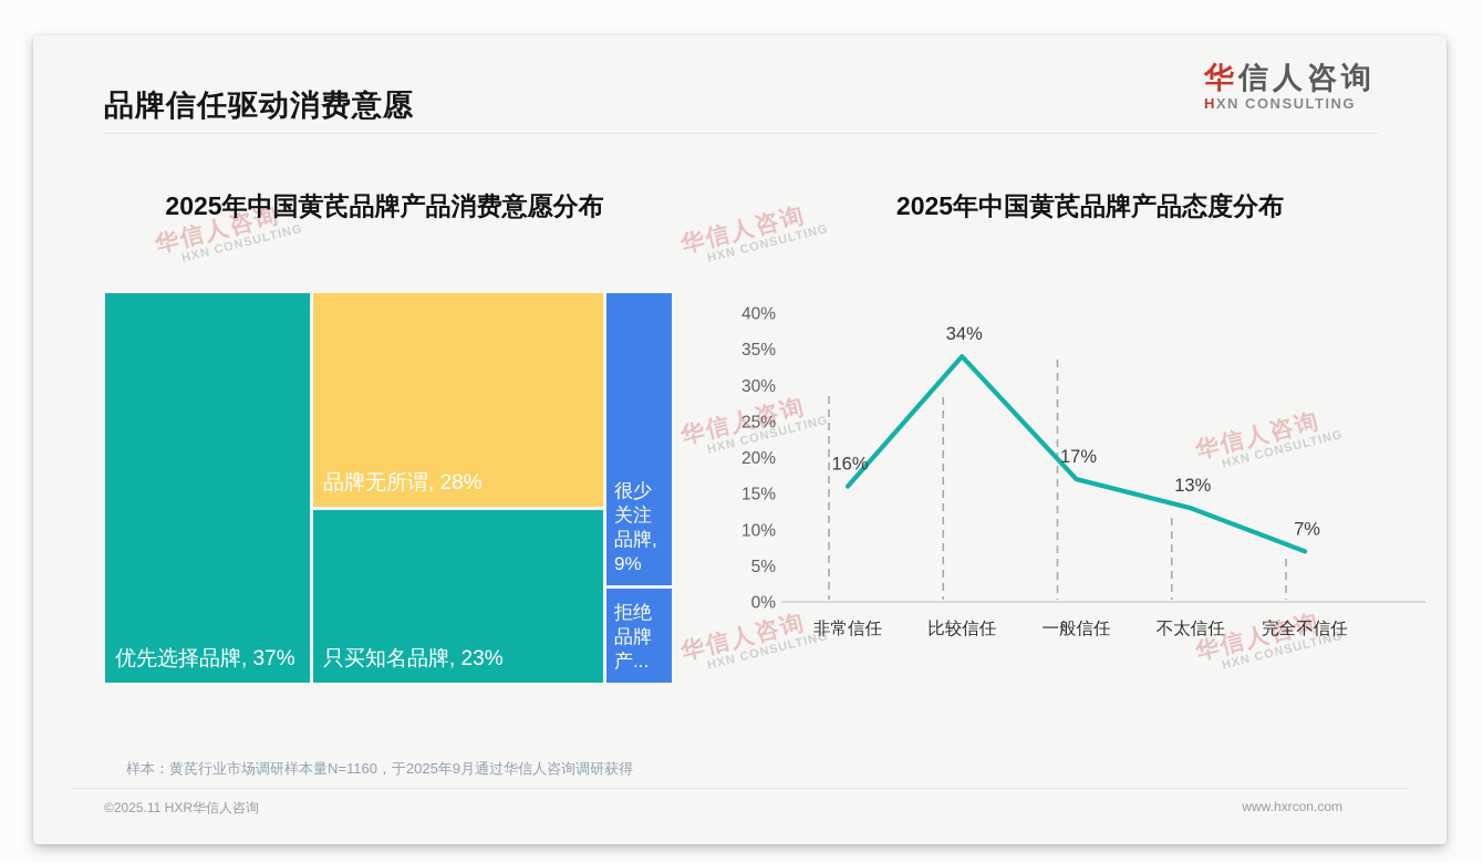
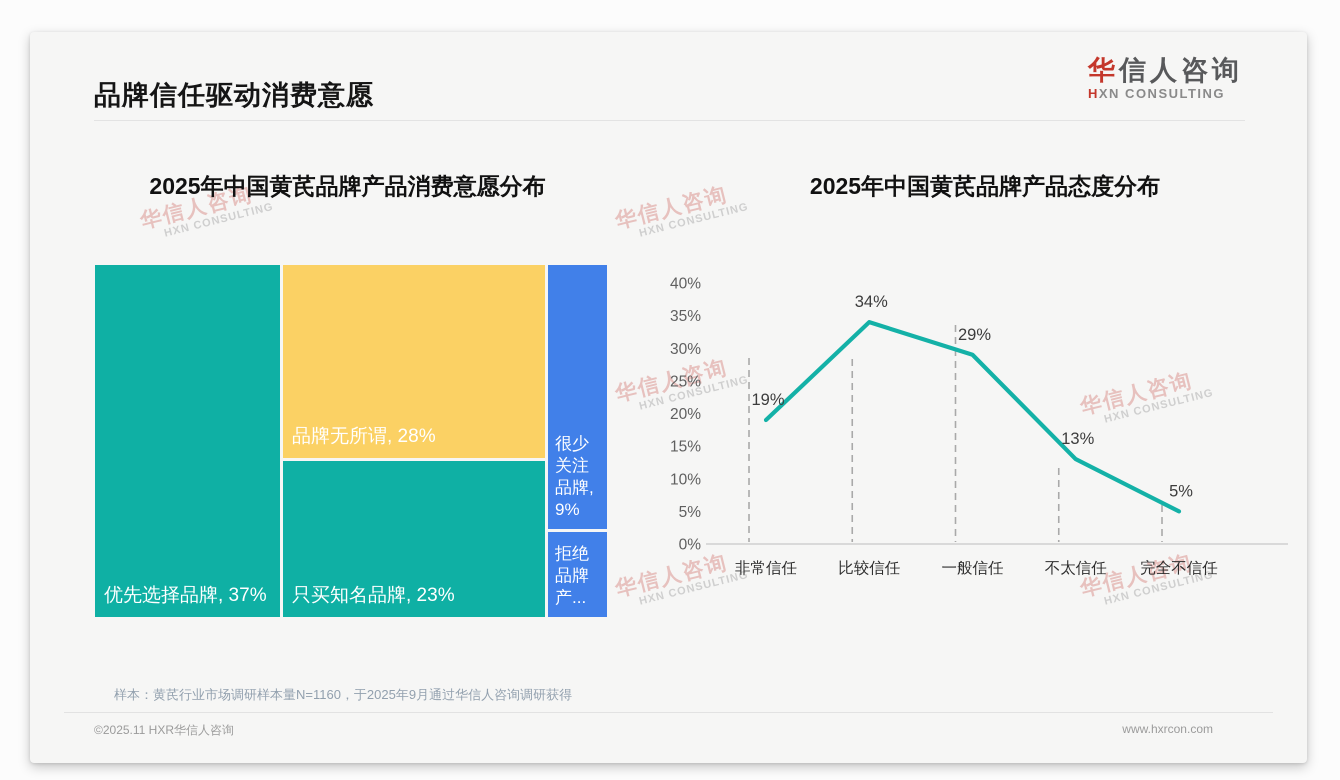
2025年中国黄芪品牌产品态度分布/非常信任: 16% -> 19%
2025年中国黄芪品牌产品态度分布/一般信任: 17% -> 29%
2025年中国黄芪品牌产品态度分布/完全不信任: 7% -> 5%
